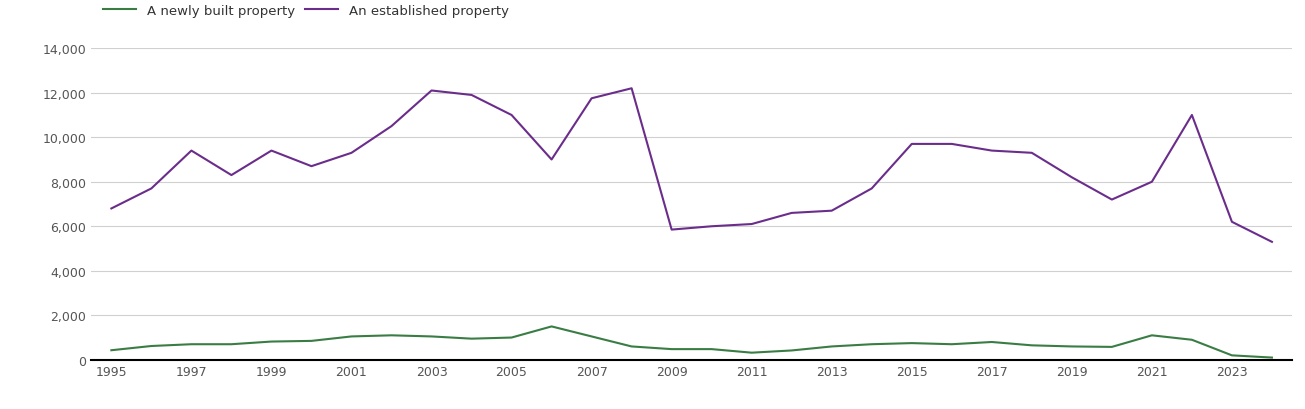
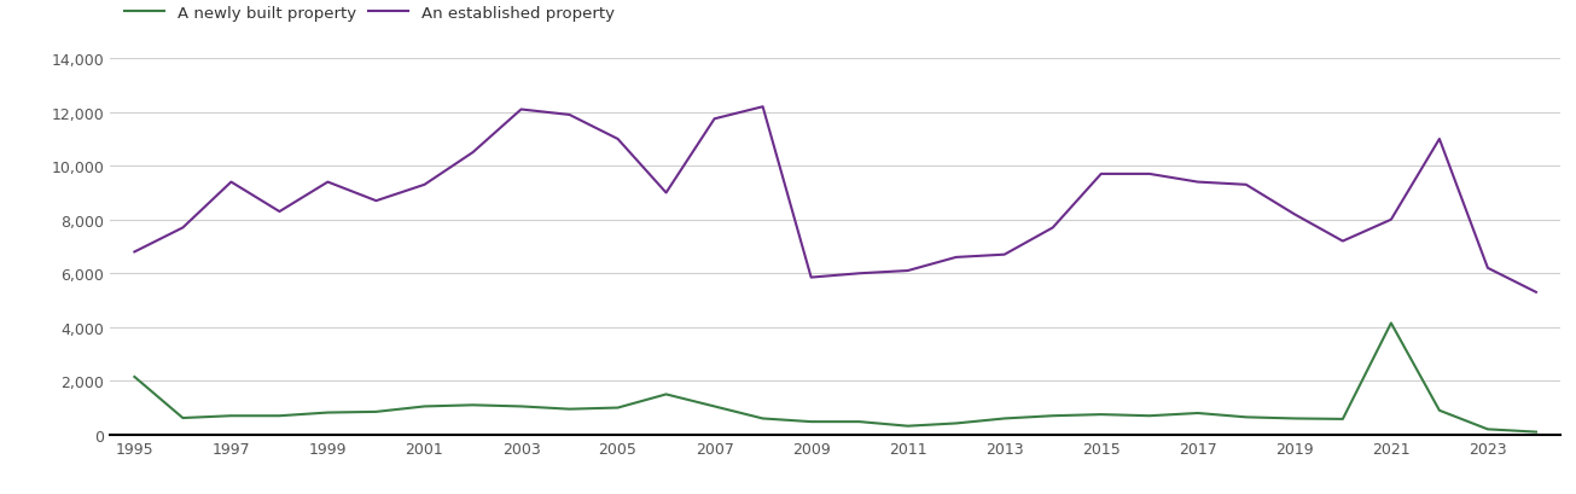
A newly built property/1995: 430 -> 2,150
A newly built property/2021: 1,100 -> 4,150
